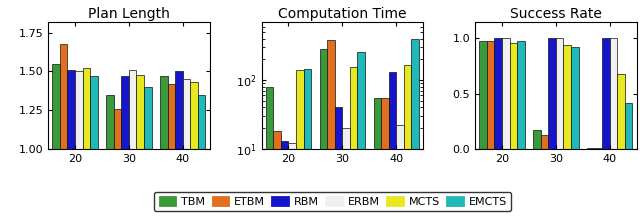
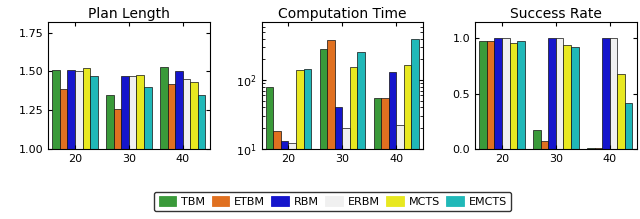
Plan Length/TBM/20: 1.55 -> 1.51
Plan Length/ETBM/20: 1.68 -> 1.39
Plan Length/ERBM/30: 1.51 -> 1.47
Plan Length/TBM/40: 1.47 -> 1.53
Success Rate/ETBM/30: 0.13 -> 0.07
